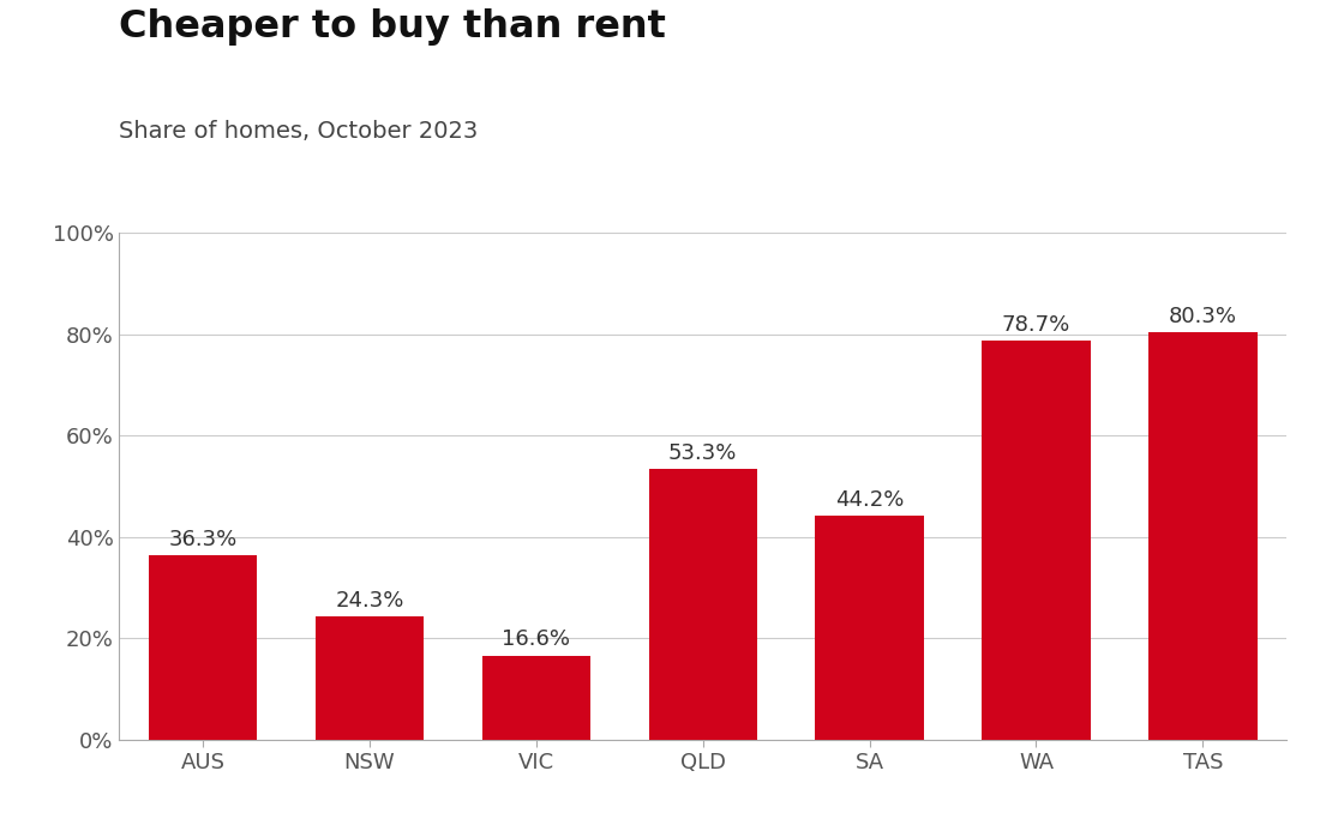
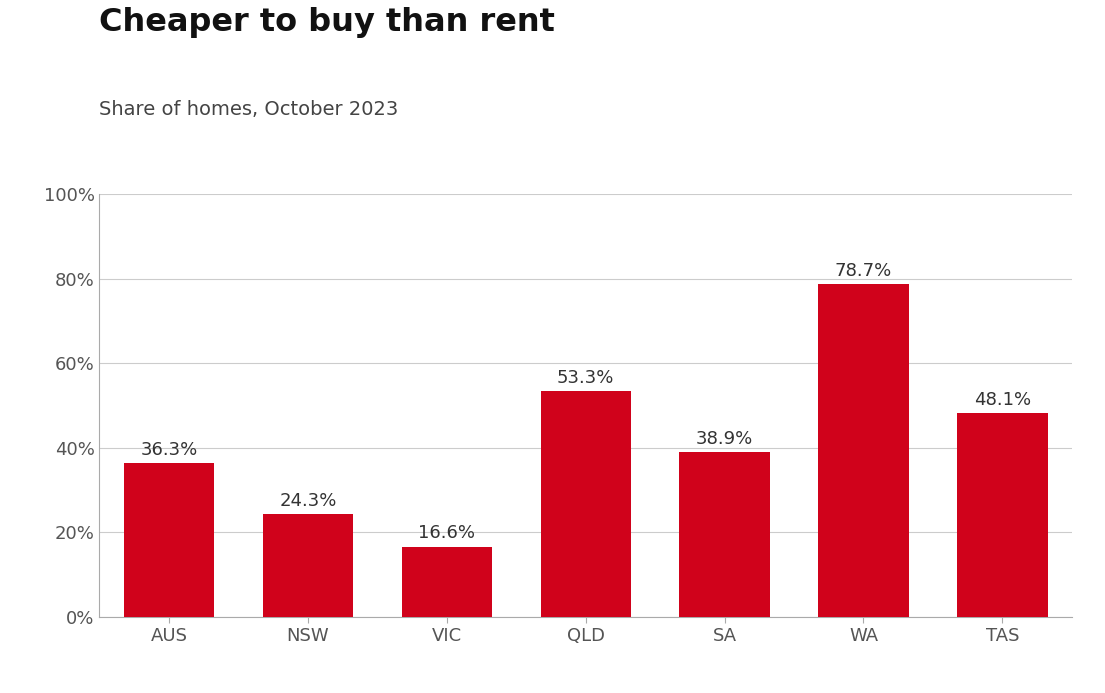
SA: 44.2% -> 38.9%
TAS: 80.3% -> 48.1%
